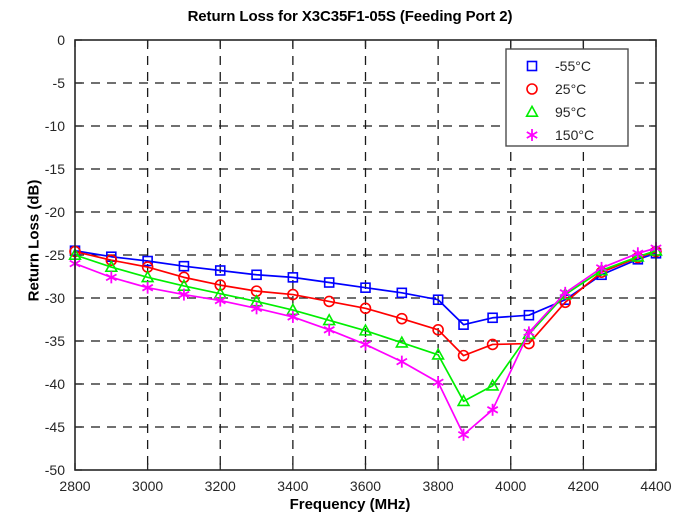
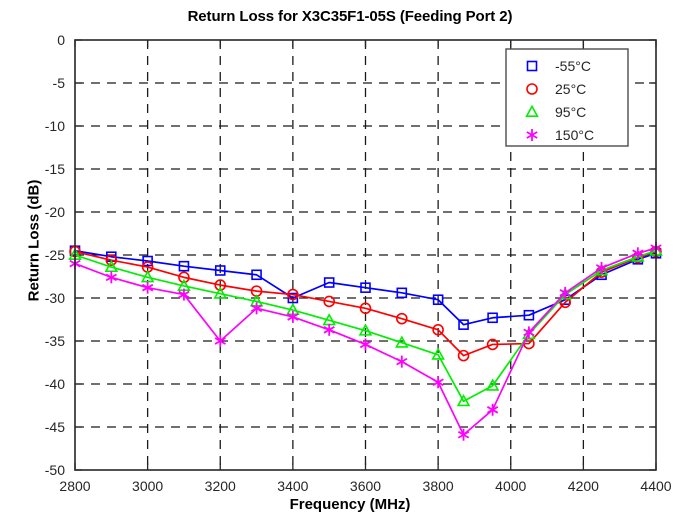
150°C/3200: -30 -> -35
-55°C/3400: -28 -> -30
